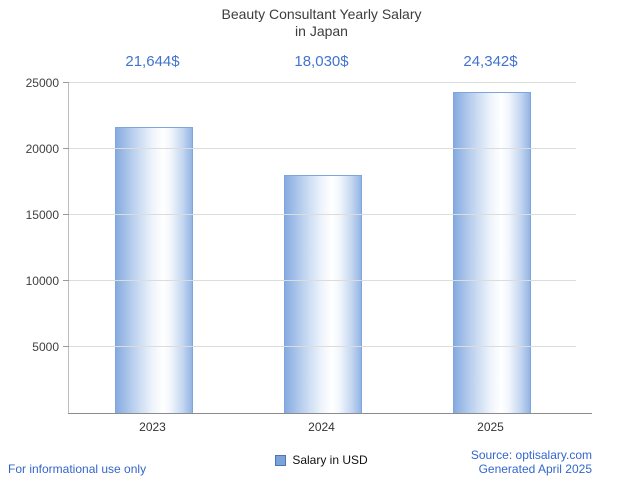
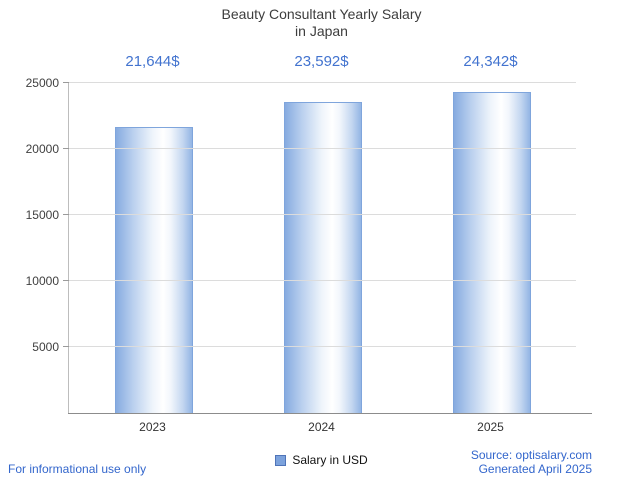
2024: 18,030 -> 23,592
